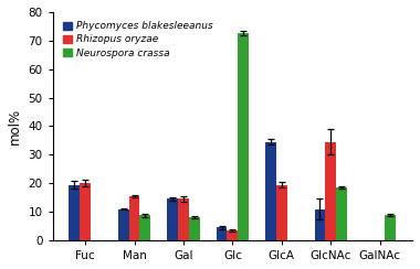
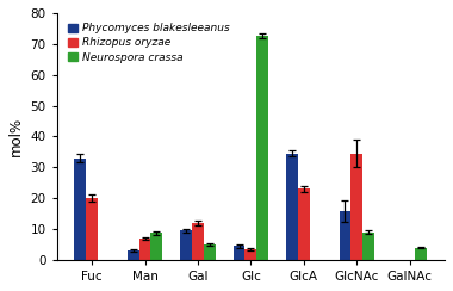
Phycomyces blakesleeanus/Fuc: 19.5 -> 33.0
Phycomyces blakesleeanus/Man: 11.0 -> 3.0
Rhizopus oryzae/Man: 15.5 -> 7.0
Phycomyces blakesleeanus/Gal: 14.5 -> 9.5
Rhizopus oryzae/Gal: 14.5 -> 12.0
Neurospora crassa/Gal: 8.0 -> 5.2
Rhizopus oryzae/GlcA: 19.5 -> 23.0
Phycomyces blakesleeanus/GlcNAc: 11.0 -> 16.0
Neurospora crassa/GlcNAc: 18.5 -> 9.0
Neurospora crassa/GalNAc: 9.0 -> 4.0
